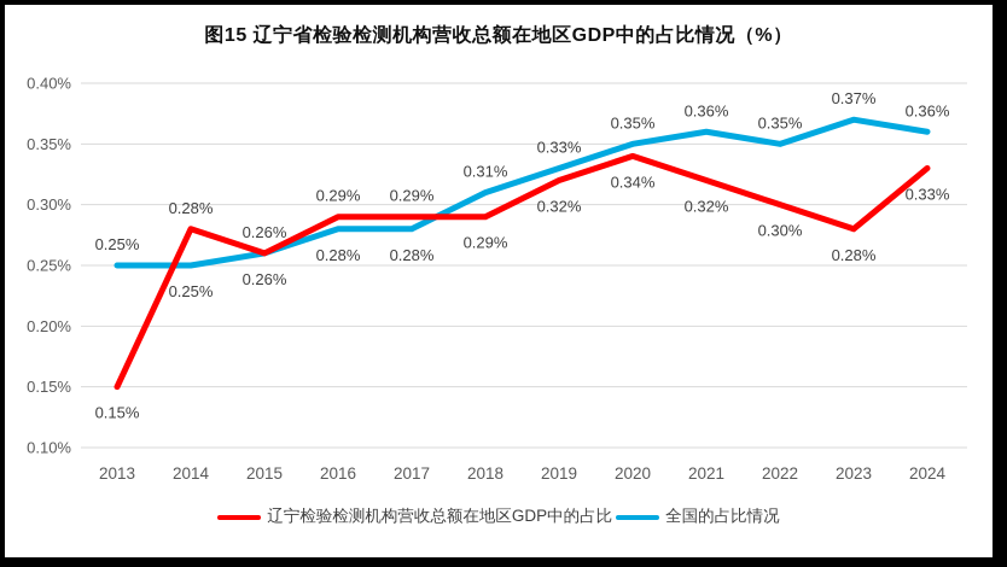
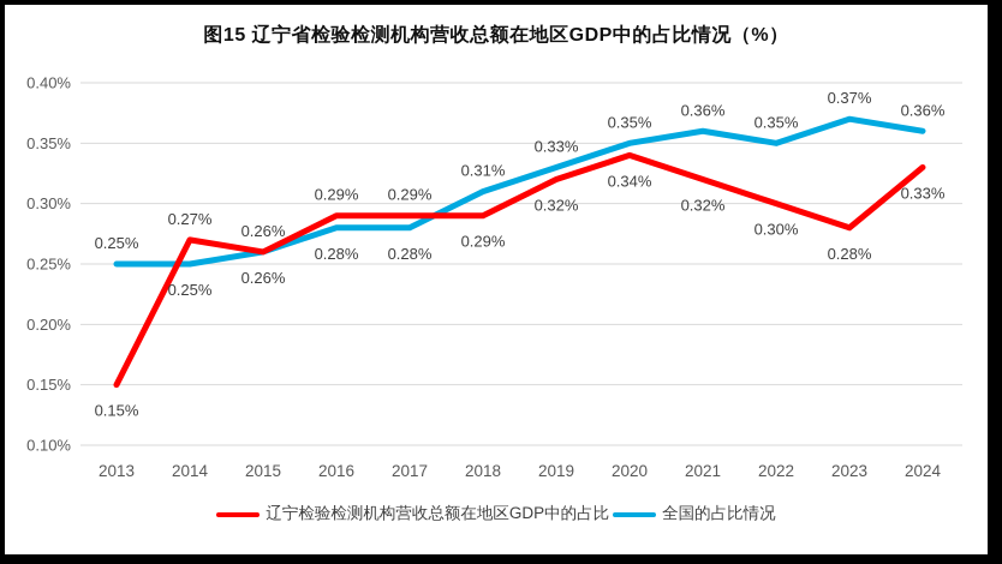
辽宁检验检测机构营收总额在地区GDP中的占比/2014: 0.28% -> 0.27%
